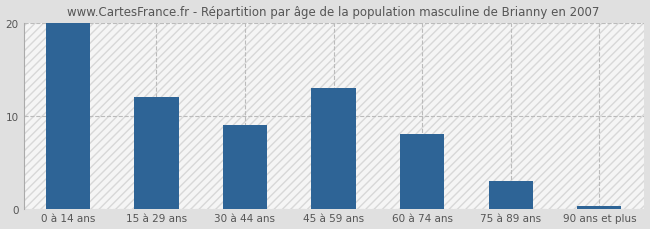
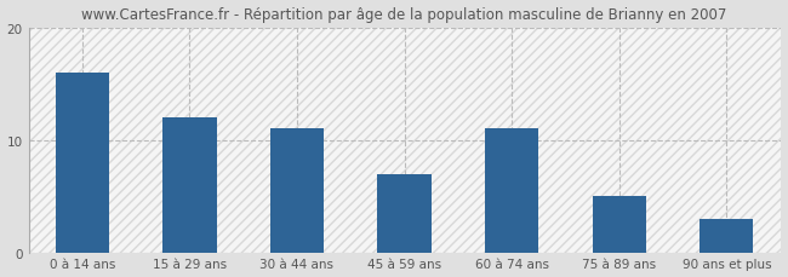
0 à 14 ans: 20.0 -> 16.0
30 à 44 ans: 9.0 -> 11.0
45 à 59 ans: 13.0 -> 7.0
60 à 74 ans: 8.0 -> 11.0
75 à 89 ans: 3.0 -> 5.0
90 ans et plus: 0.3 -> 3.0
